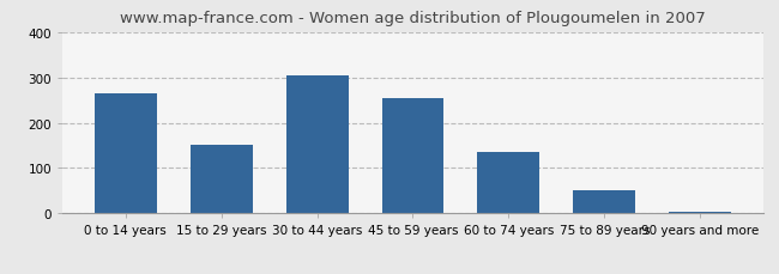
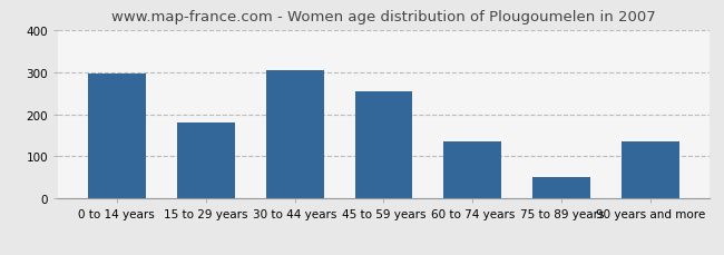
0 to 14 years: 265 -> 295
15 to 29 years: 152 -> 180
90 years and more: 5 -> 135
